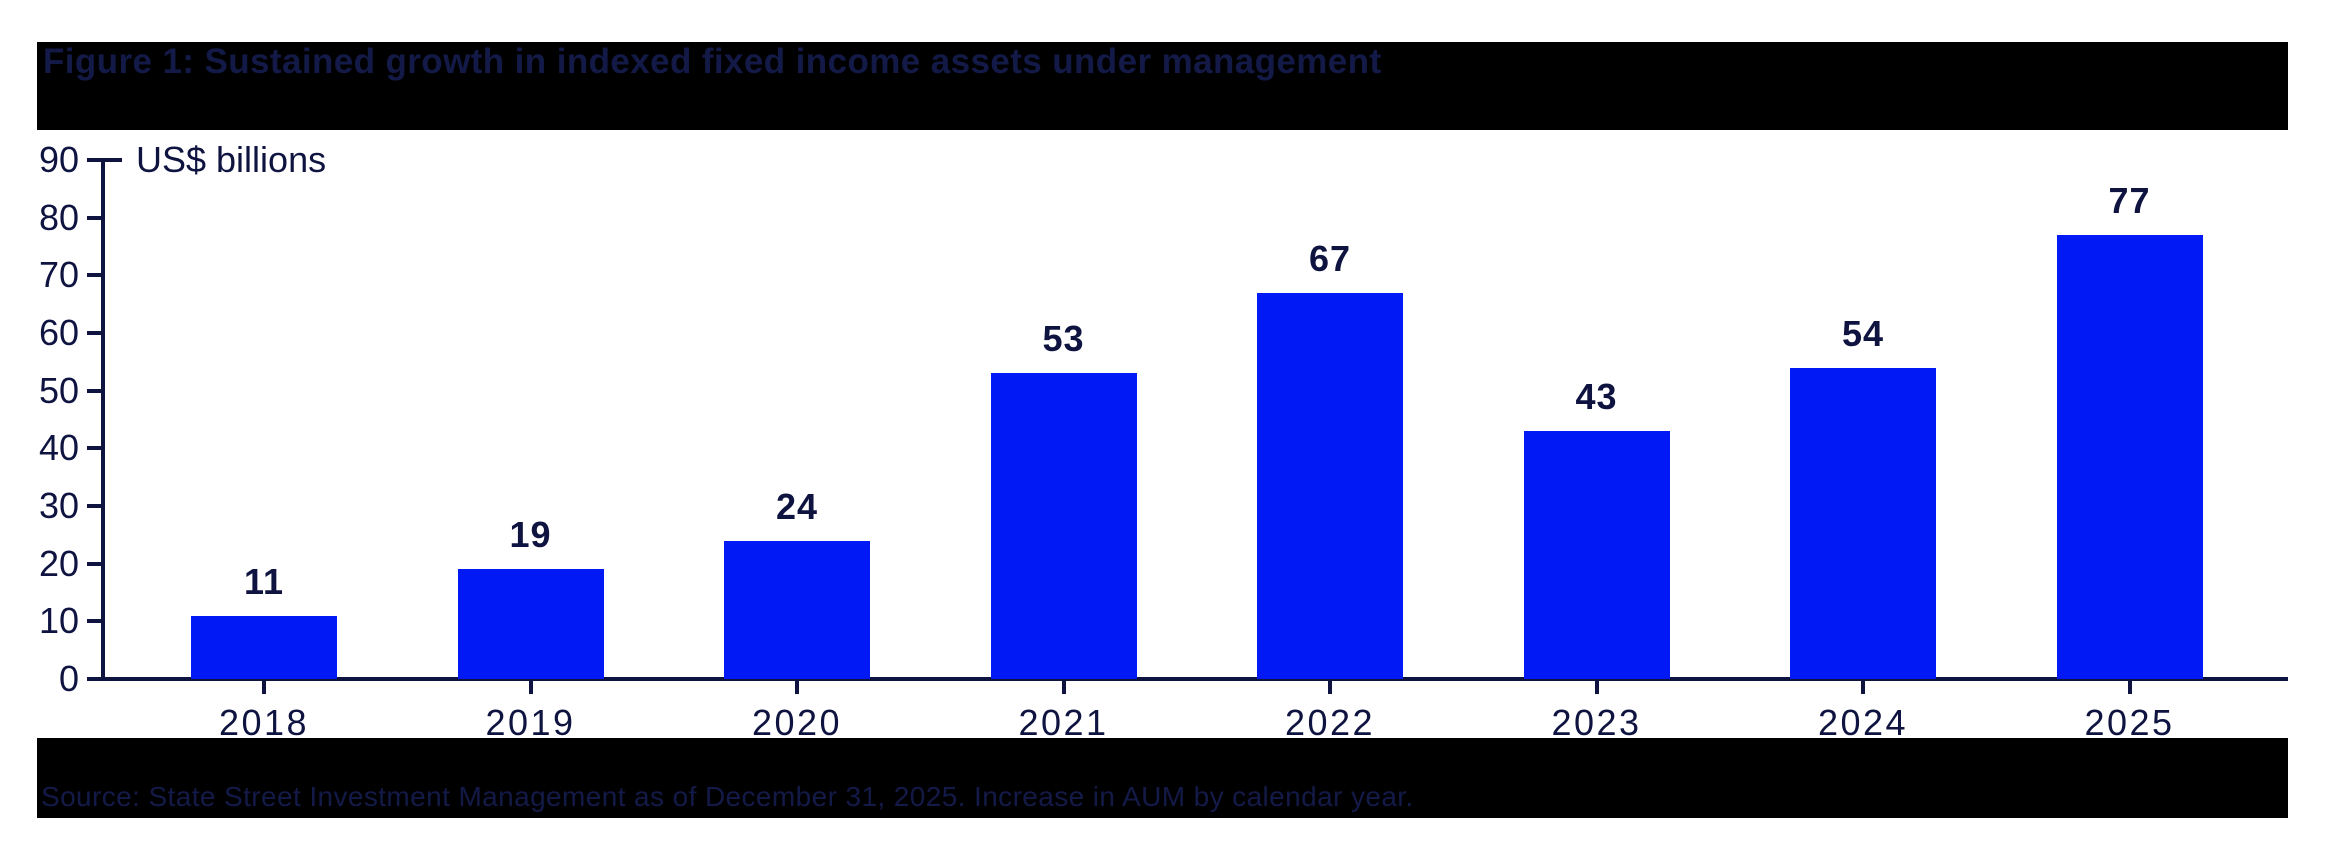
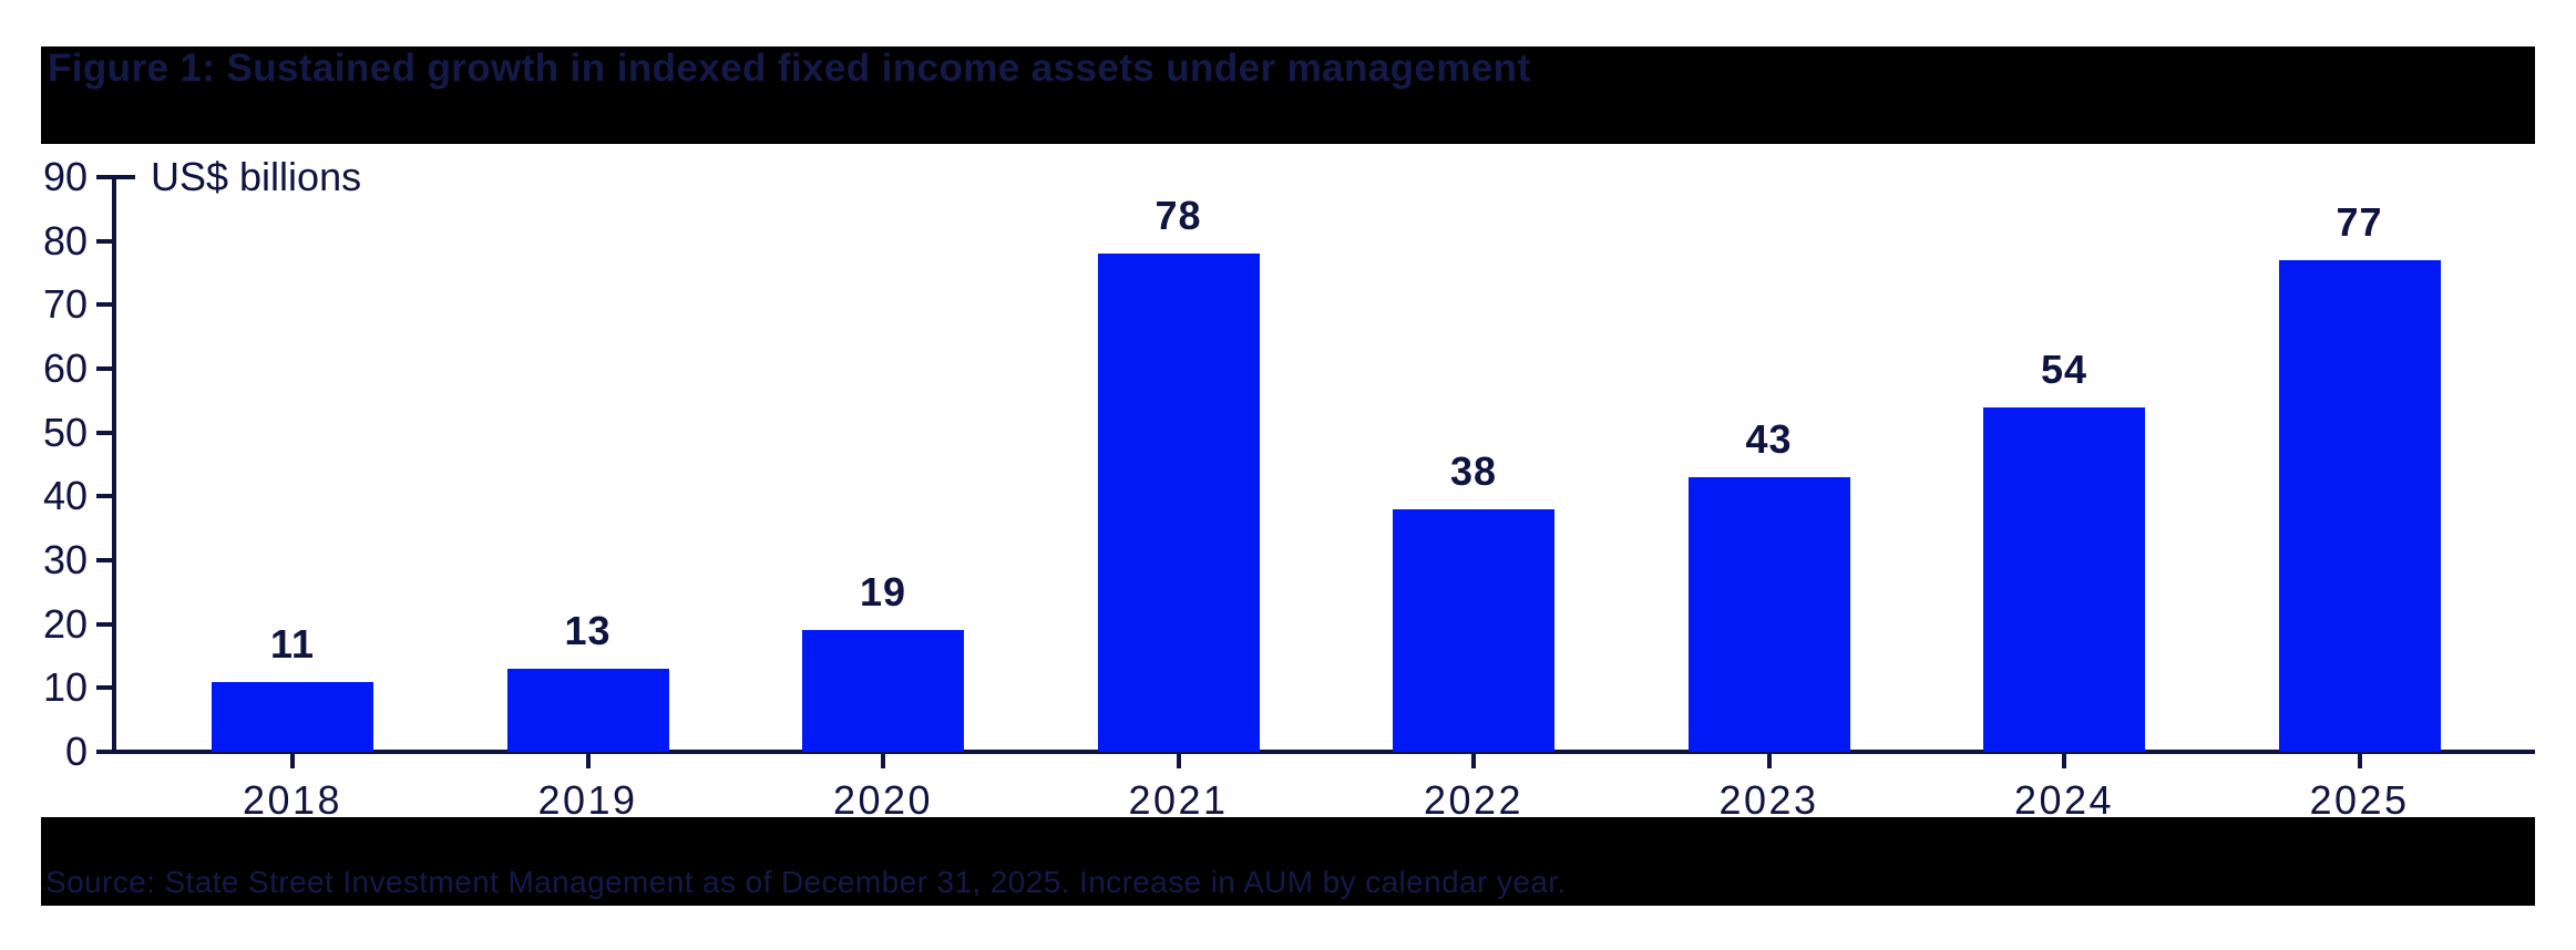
2019: 19 -> 13
2020: 24 -> 19
2021: 53 -> 78
2022: 67 -> 38
